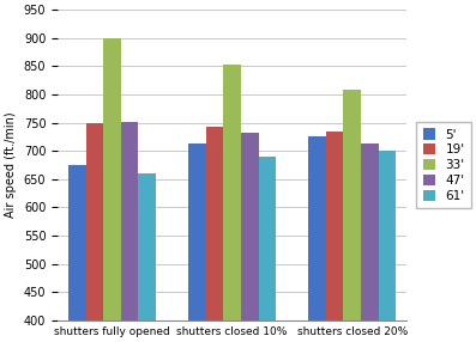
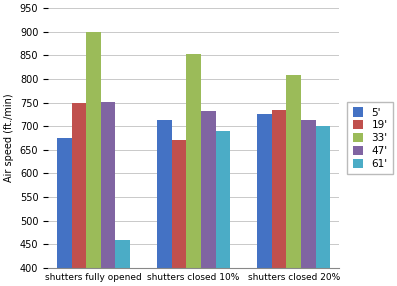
61'/shutters fully opened: 660 -> 460
19'/shutters closed 10%: 742 -> 670
